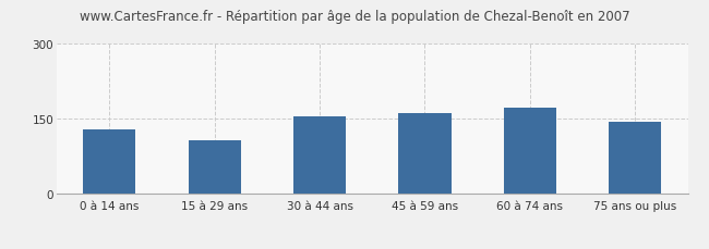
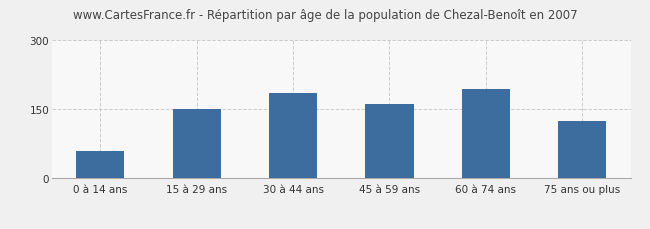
0 à 14 ans: 130 -> 60
15 à 29 ans: 108 -> 150
30 à 44 ans: 155 -> 185
60 à 74 ans: 172 -> 195
75 ans ou plus: 144 -> 125
